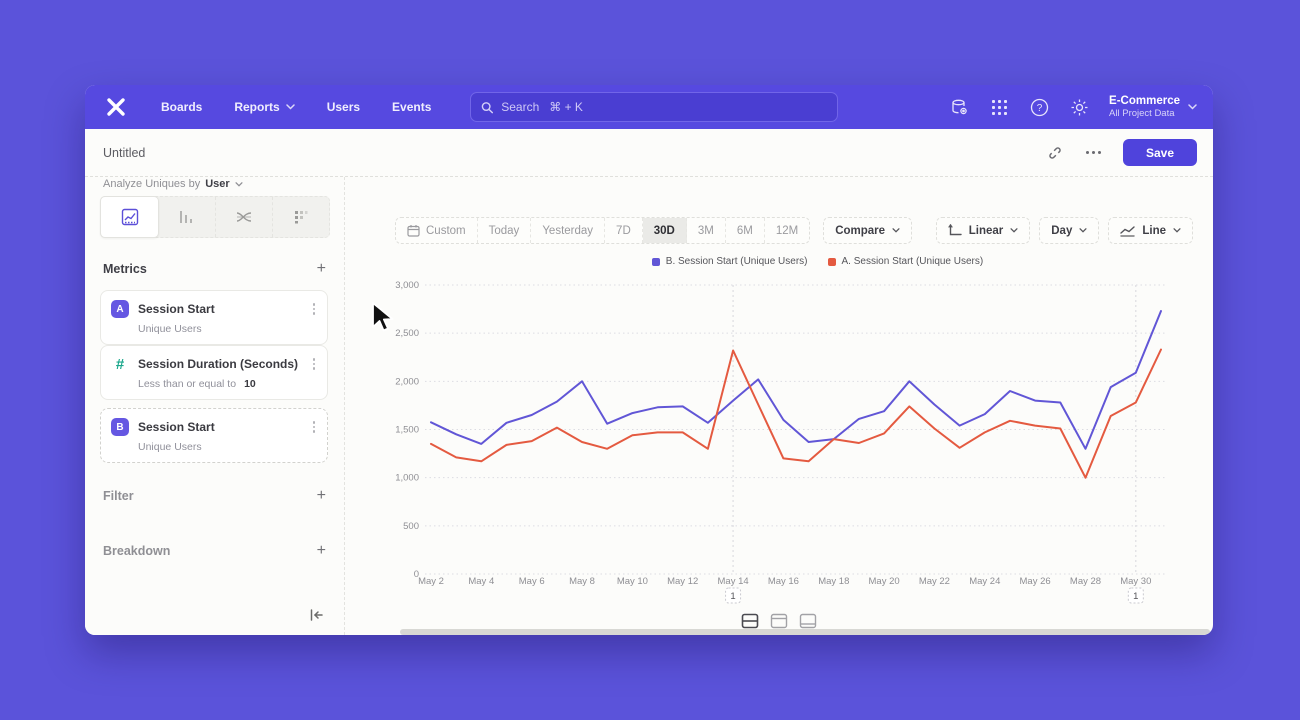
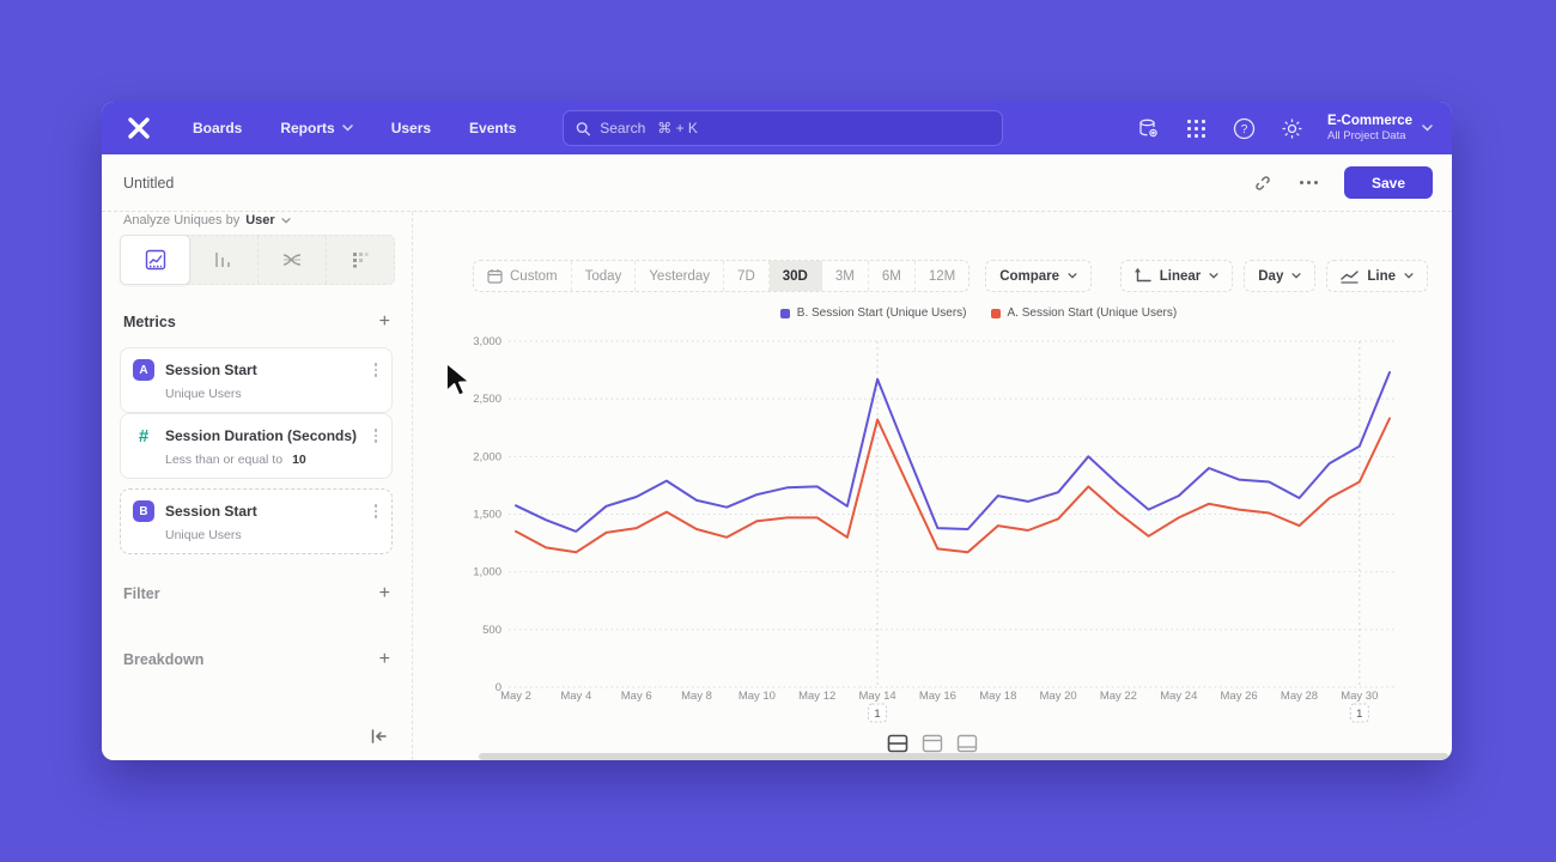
B. Session Start (Unique Users)/May 8: 2000 -> 1600
B. Session Start (Unique Users)/May 14: 1800 -> 2700
B. Session Start (Unique Users)/May 16: 1600 -> 1400
B. Session Start (Unique Users)/May 18: 1400 -> 1700
B. Session Start (Unique Users)/May 28: 1300 -> 1600
A. Session Start (Unique Users)/May 28: 1000 -> 1400
